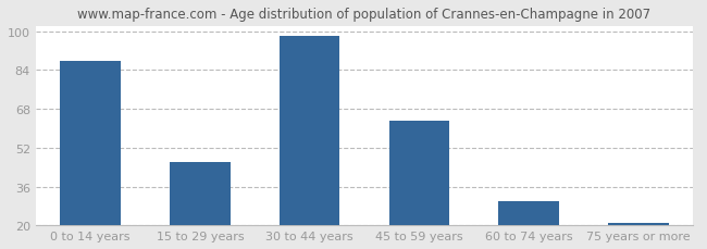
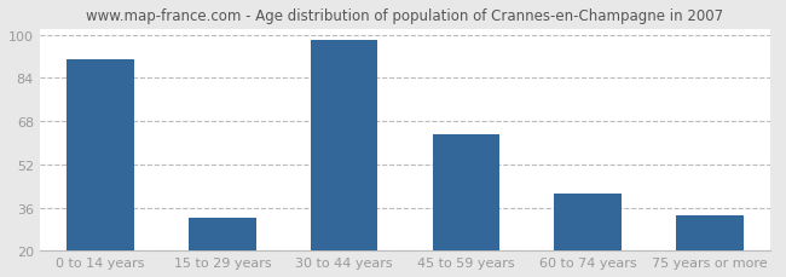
0 to 14 years: 88 -> 91
15 to 29 years: 46 -> 32
60 to 74 years: 30 -> 41
75 years or more: 21 -> 33
